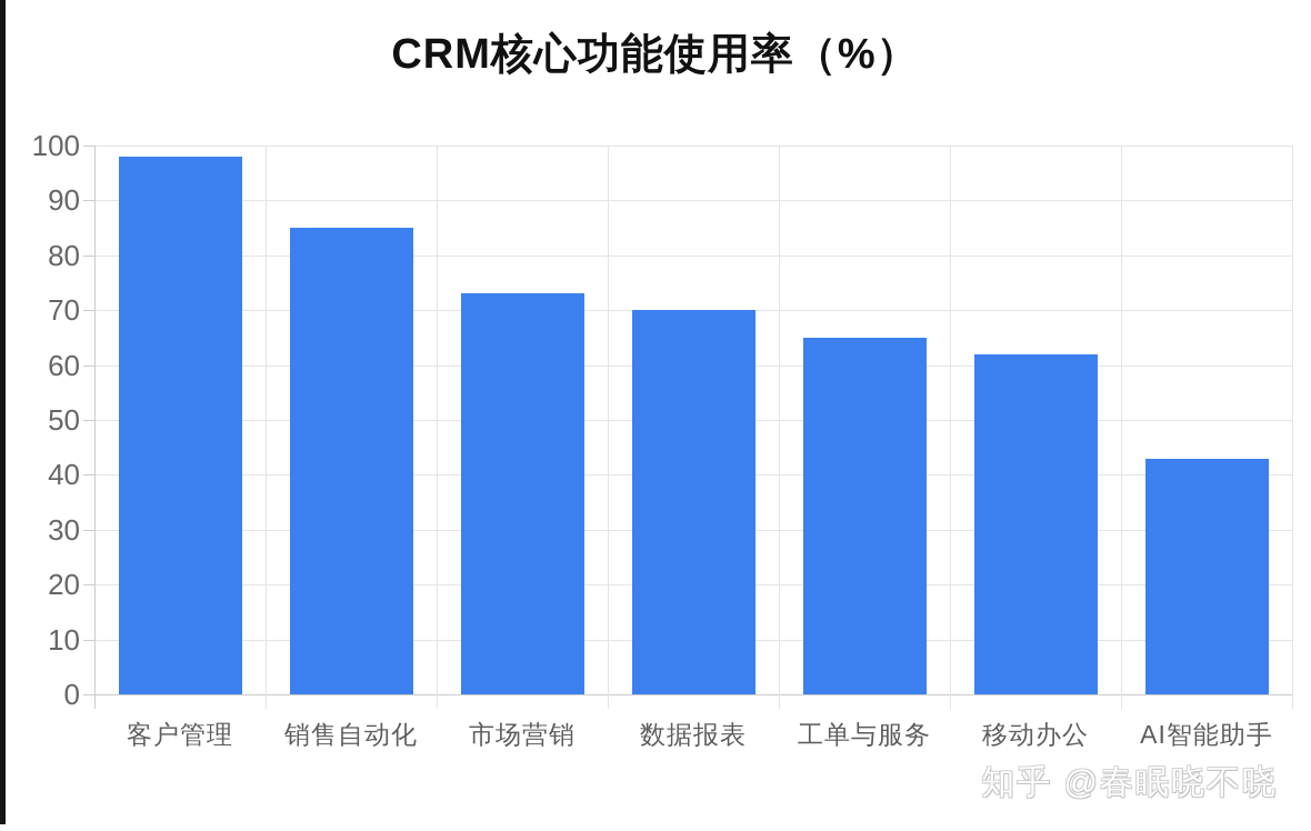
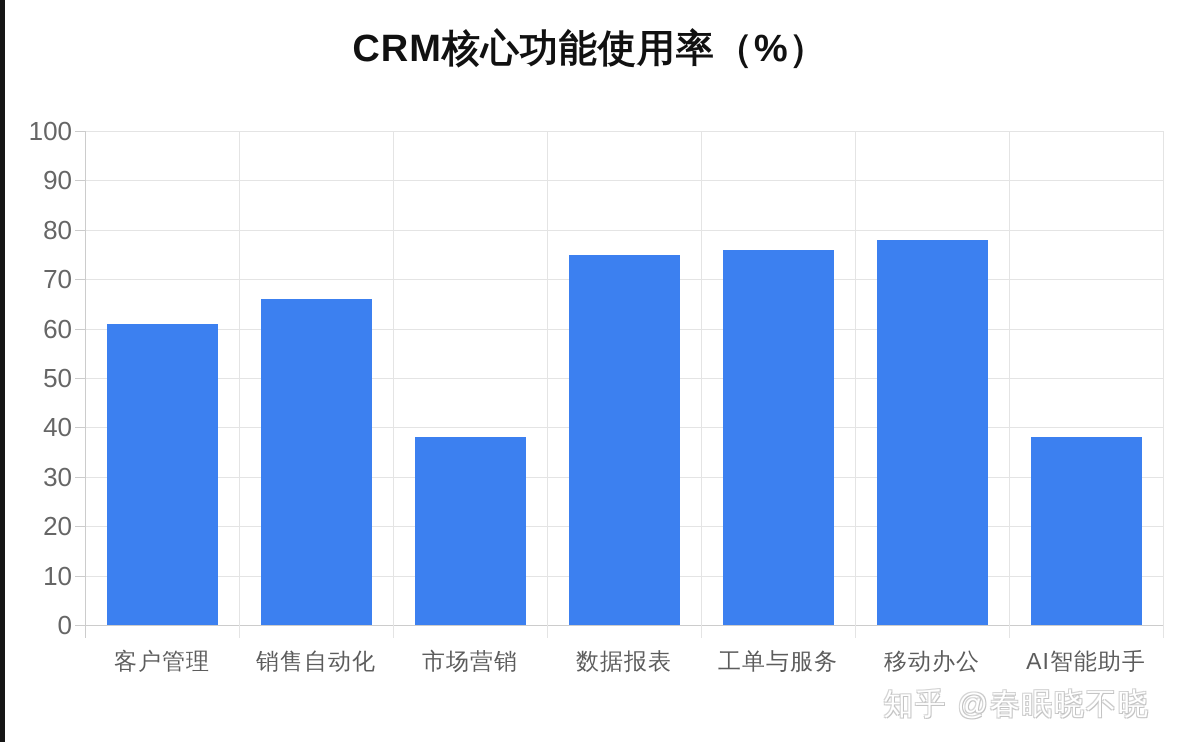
客户管理: 98 -> 61
销售自动化: 85 -> 66
市场营销: 73 -> 38
数据报表: 70 -> 75
工单与服务: 65 -> 76
移动办公: 62 -> 78
AI智能助手: 43 -> 38
